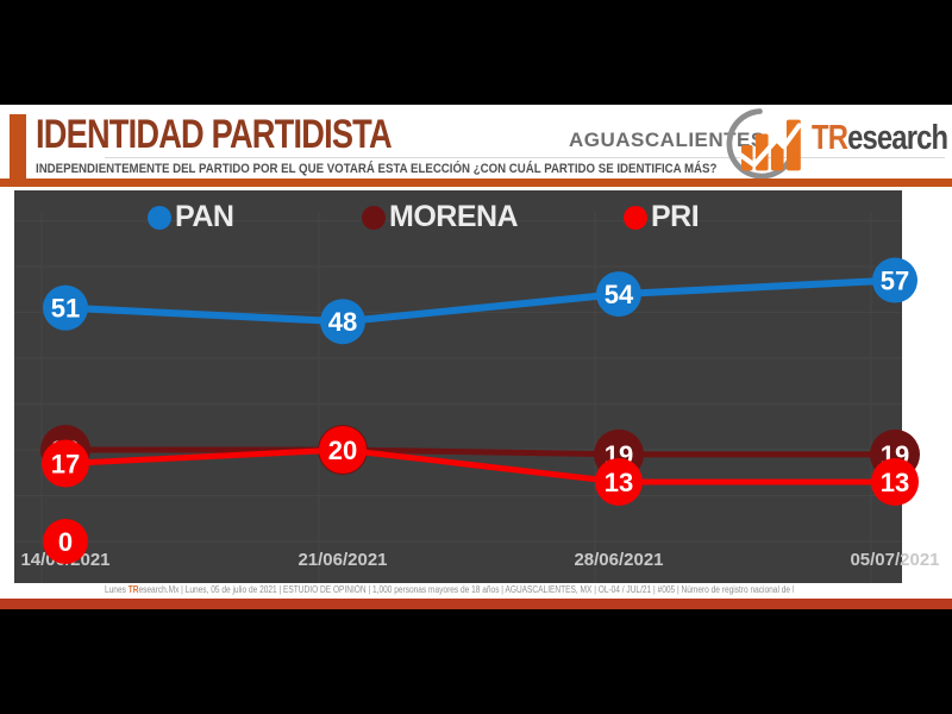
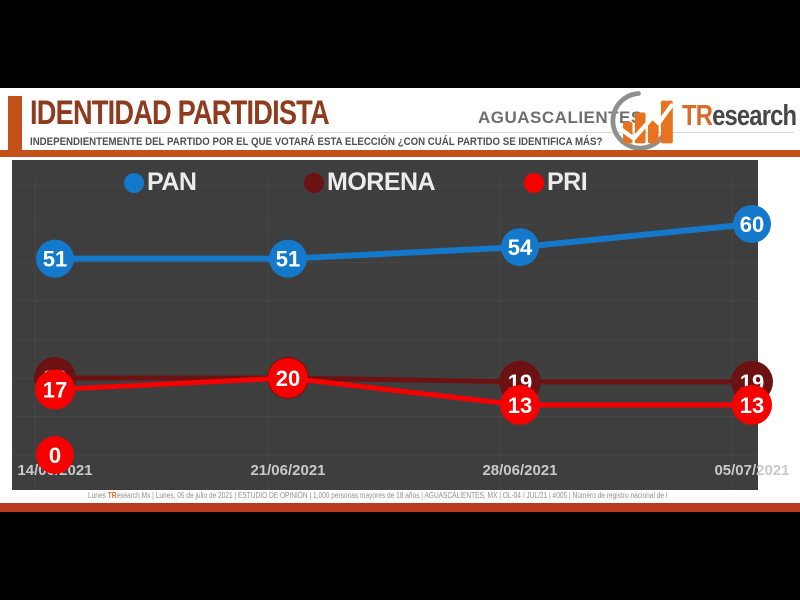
PAN/21/06/2021: 48 -> 51
PAN/05/07/2021: 57 -> 60
